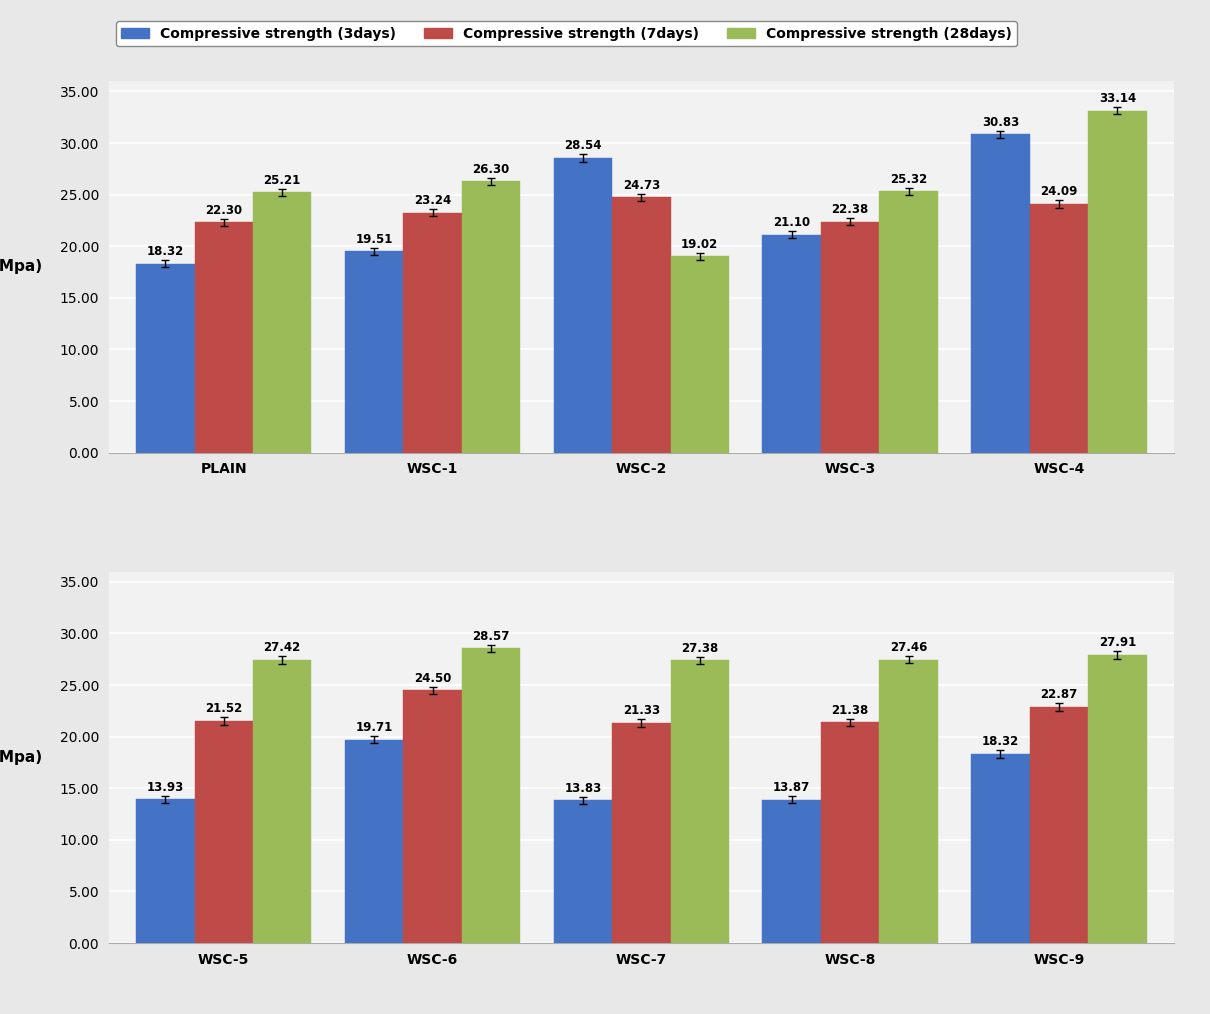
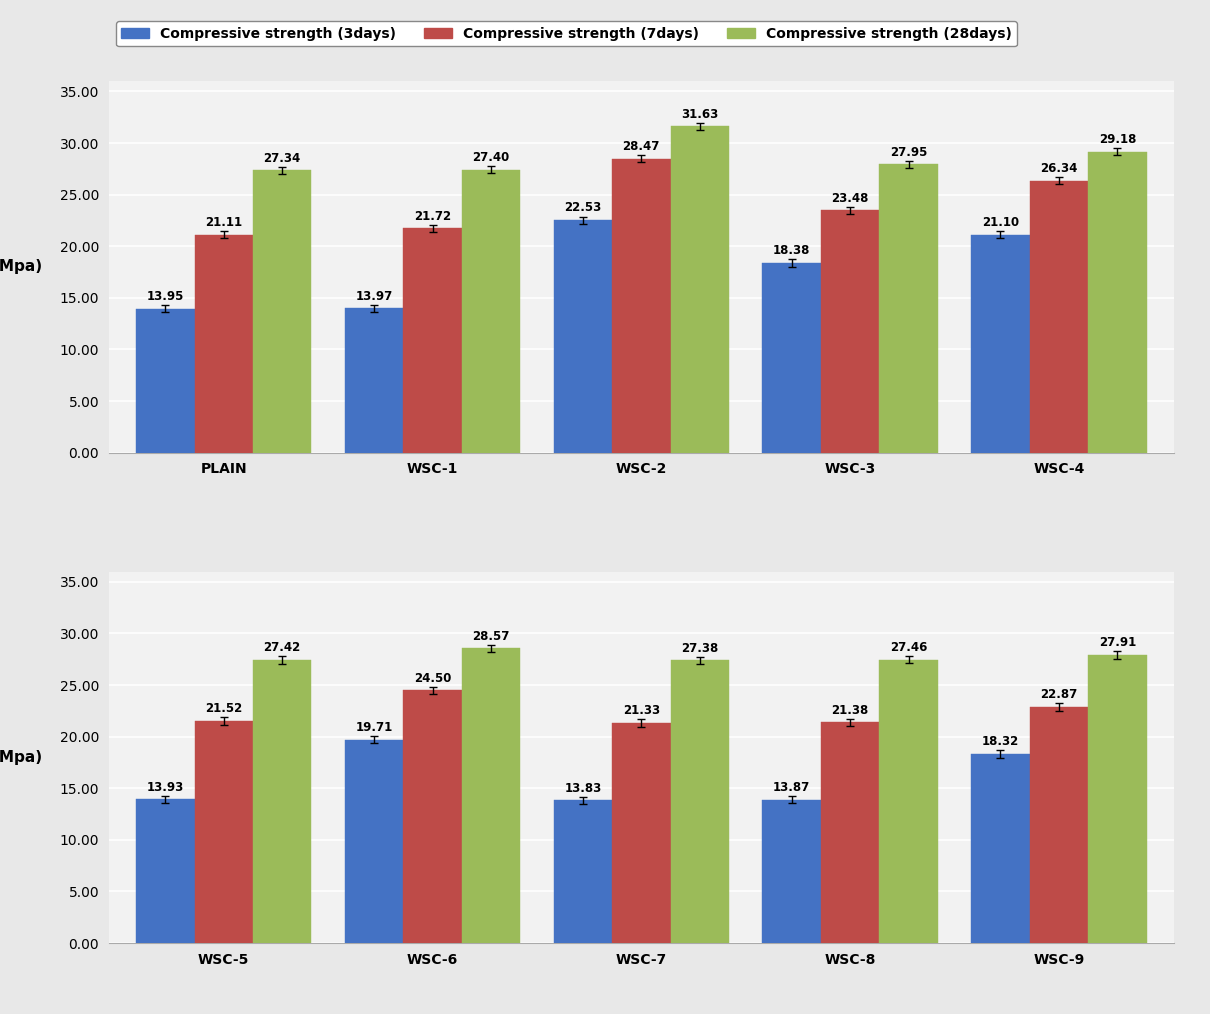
Compressive strength (3days)/PLAIN: 18.32 -> 13.95
Compressive strength (7days)/PLAIN: 22.30 -> 21.11
Compressive strength (28days)/PLAIN: 25.21 -> 27.34
Compressive strength (3days)/WSC-1: 19.51 -> 13.97
Compressive strength (7days)/WSC-1: 23.24 -> 21.72
Compressive strength (28days)/WSC-1: 26.30 -> 27.40
Compressive strength (3days)/WSC-2: 28.54 -> 22.53
Compressive strength (7days)/WSC-2: 24.73 -> 28.47
Compressive strength (28days)/WSC-2: 19.02 -> 31.63
Compressive strength (3days)/WSC-3: 21.10 -> 18.38
Compressive strength (7days)/WSC-3: 22.38 -> 23.48
Compressive strength (28days)/WSC-3: 25.32 -> 27.95
Compressive strength (3days)/WSC-4: 30.83 -> 21.10
Compressive strength (7days)/WSC-4: 24.09 -> 26.34
Compressive strength (28days)/WSC-4: 33.14 -> 29.18
